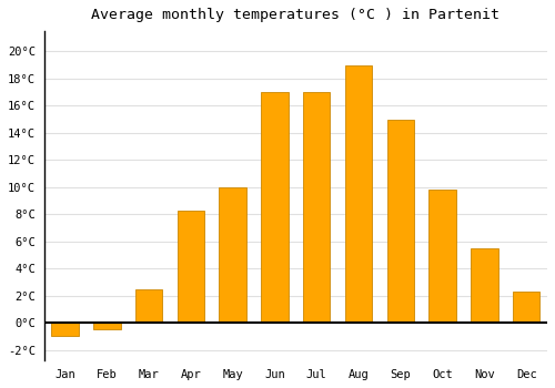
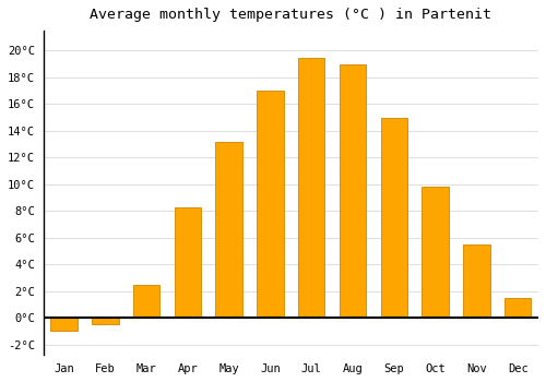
May: 10.0°C -> 13.2°C
Jul: 17.0°C -> 19.5°C
Dec: 2.3°C -> 1.5°C
